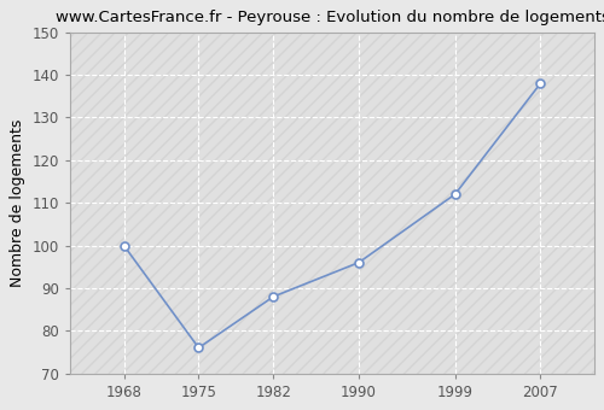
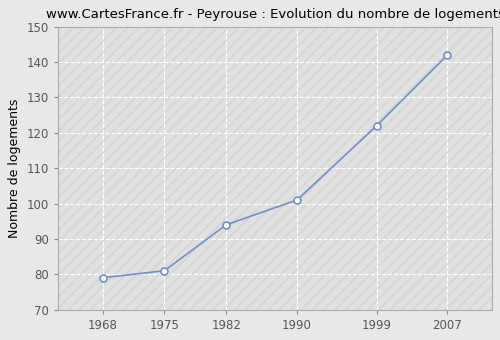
1968: 100 -> 79
1975: 76 -> 81
1982: 88 -> 94
1990: 96 -> 101
1999: 112 -> 122
2007: 138 -> 142
